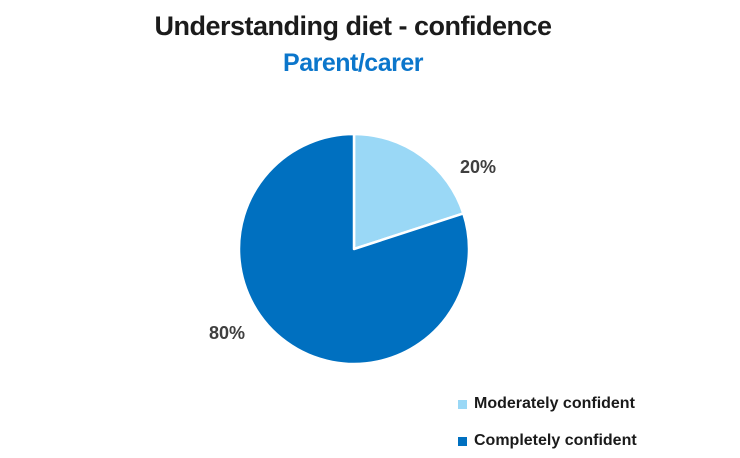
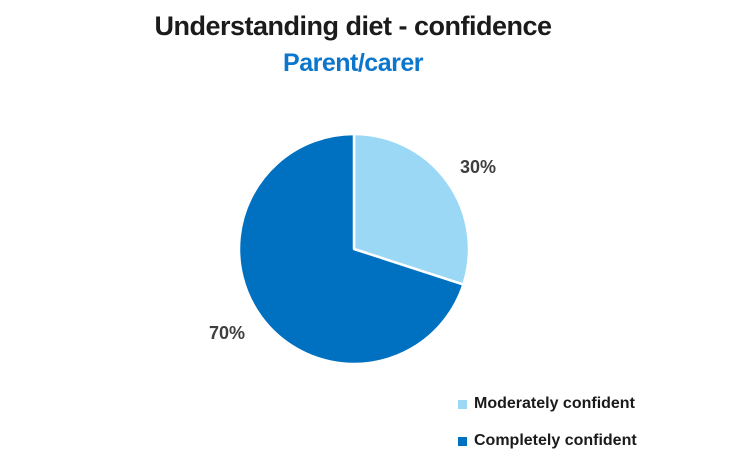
Moderately confident: 20% -> 30%
Completely confident: 80% -> 70%
